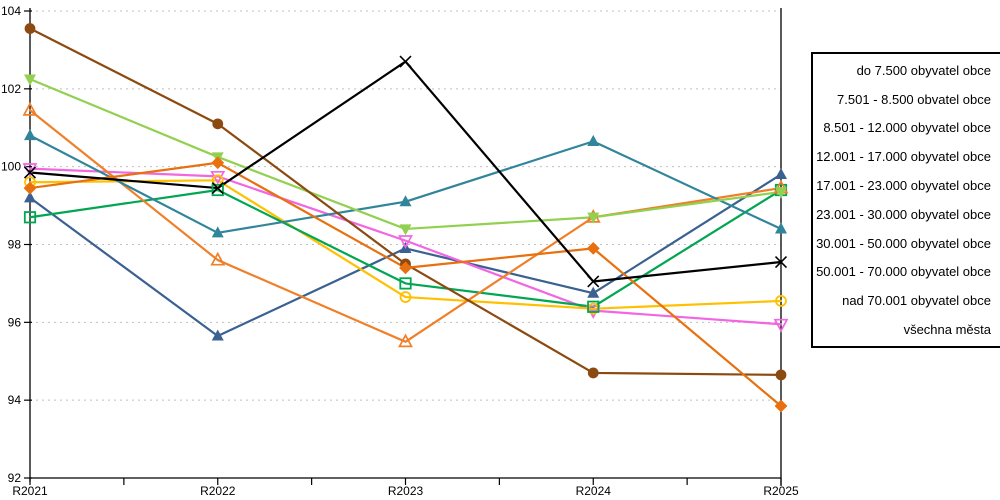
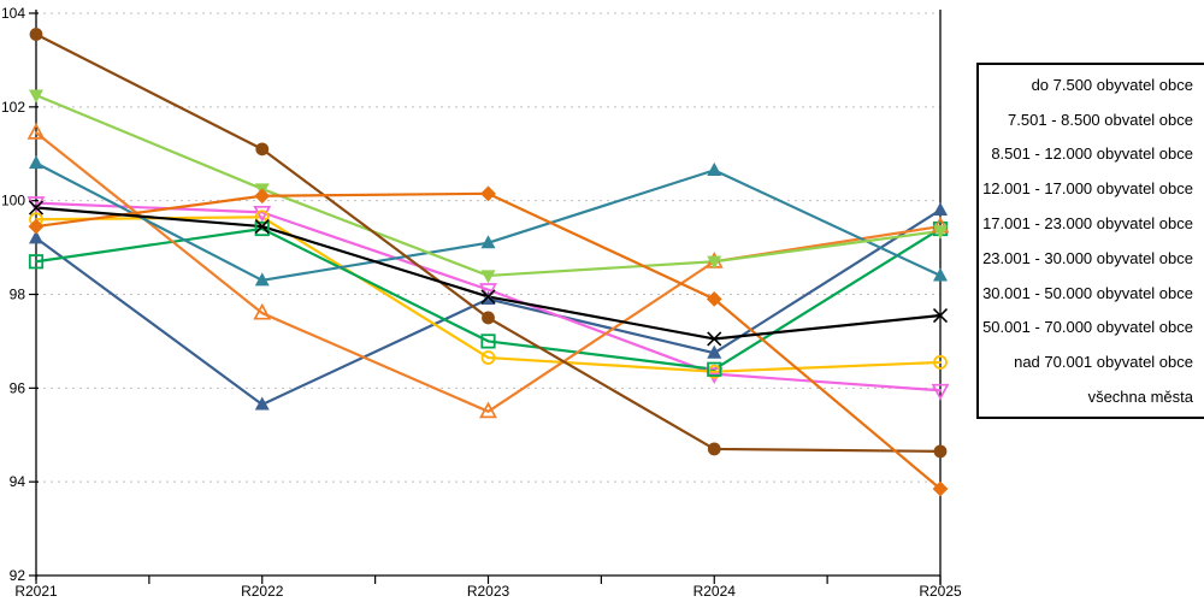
nad 70.001 obyvatel obce/R2023: 97.4 -> 100.2
všechna města/R2023: 102.7 -> 98.0
